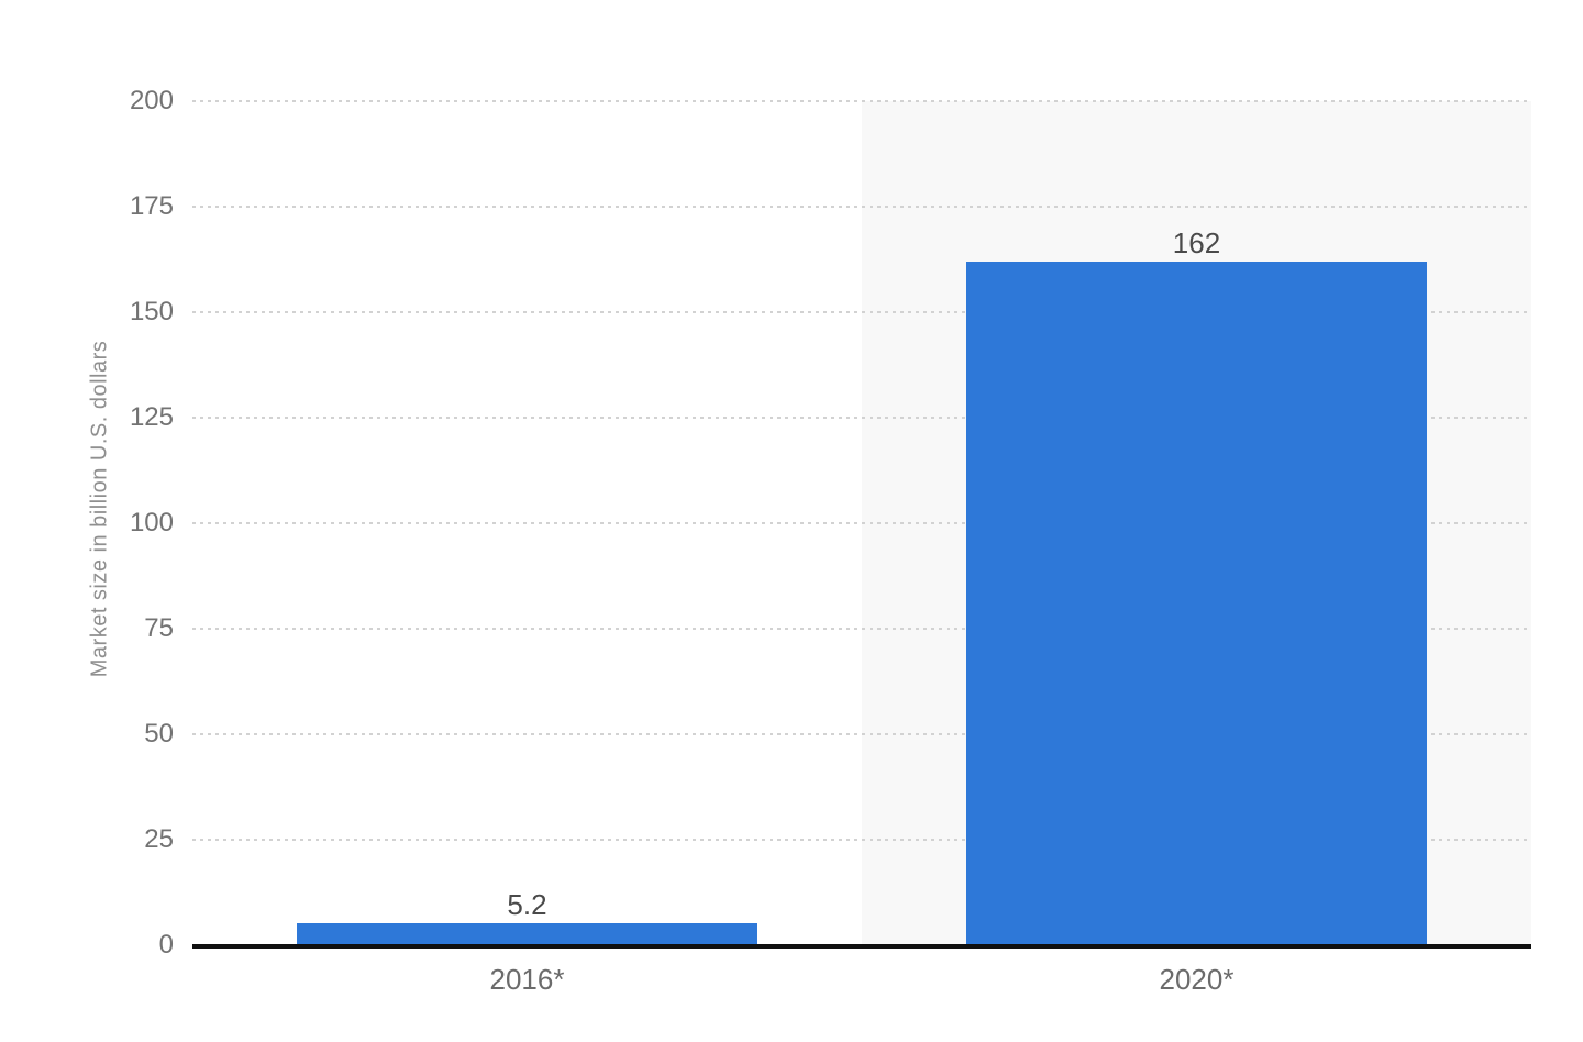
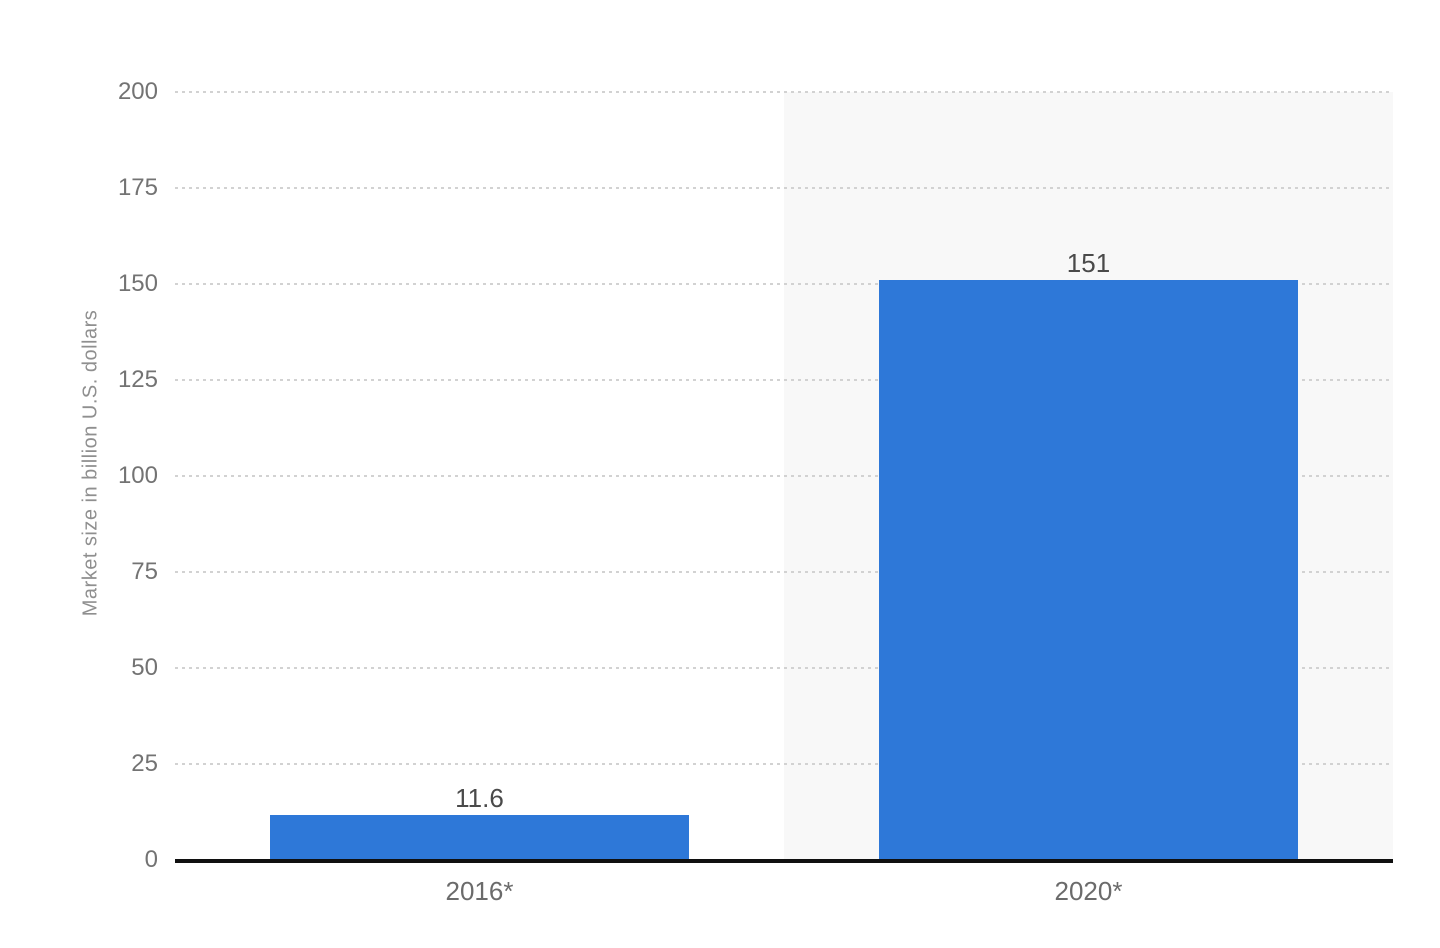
2016*: 5.2 -> 11.6
2020*: 162 -> 151
